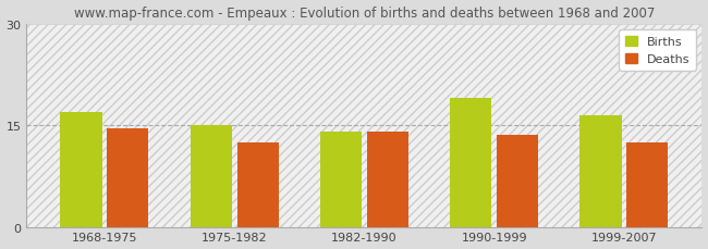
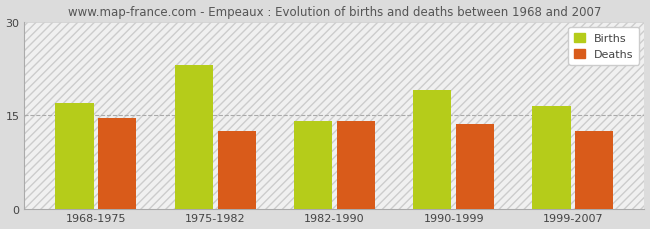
Births/1975-1982: 15.0 -> 23.0
